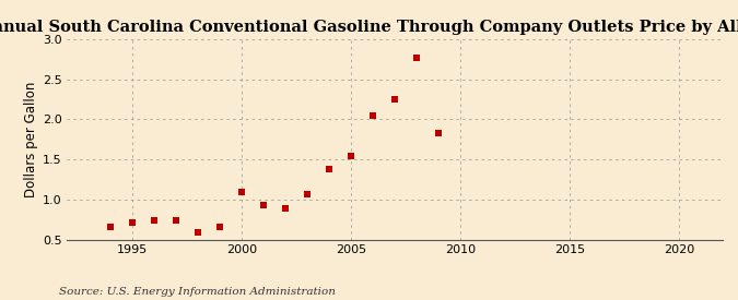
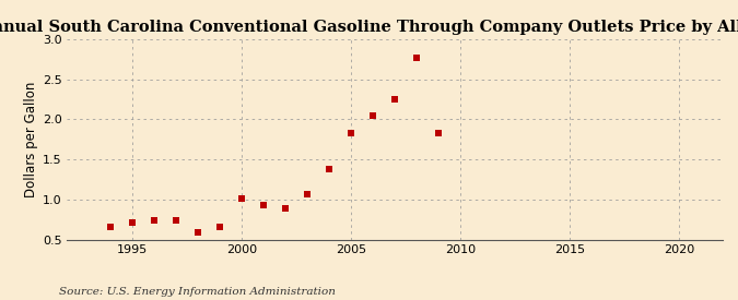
2000: 1.10 -> 1.02
2005: 1.54 -> 1.83
